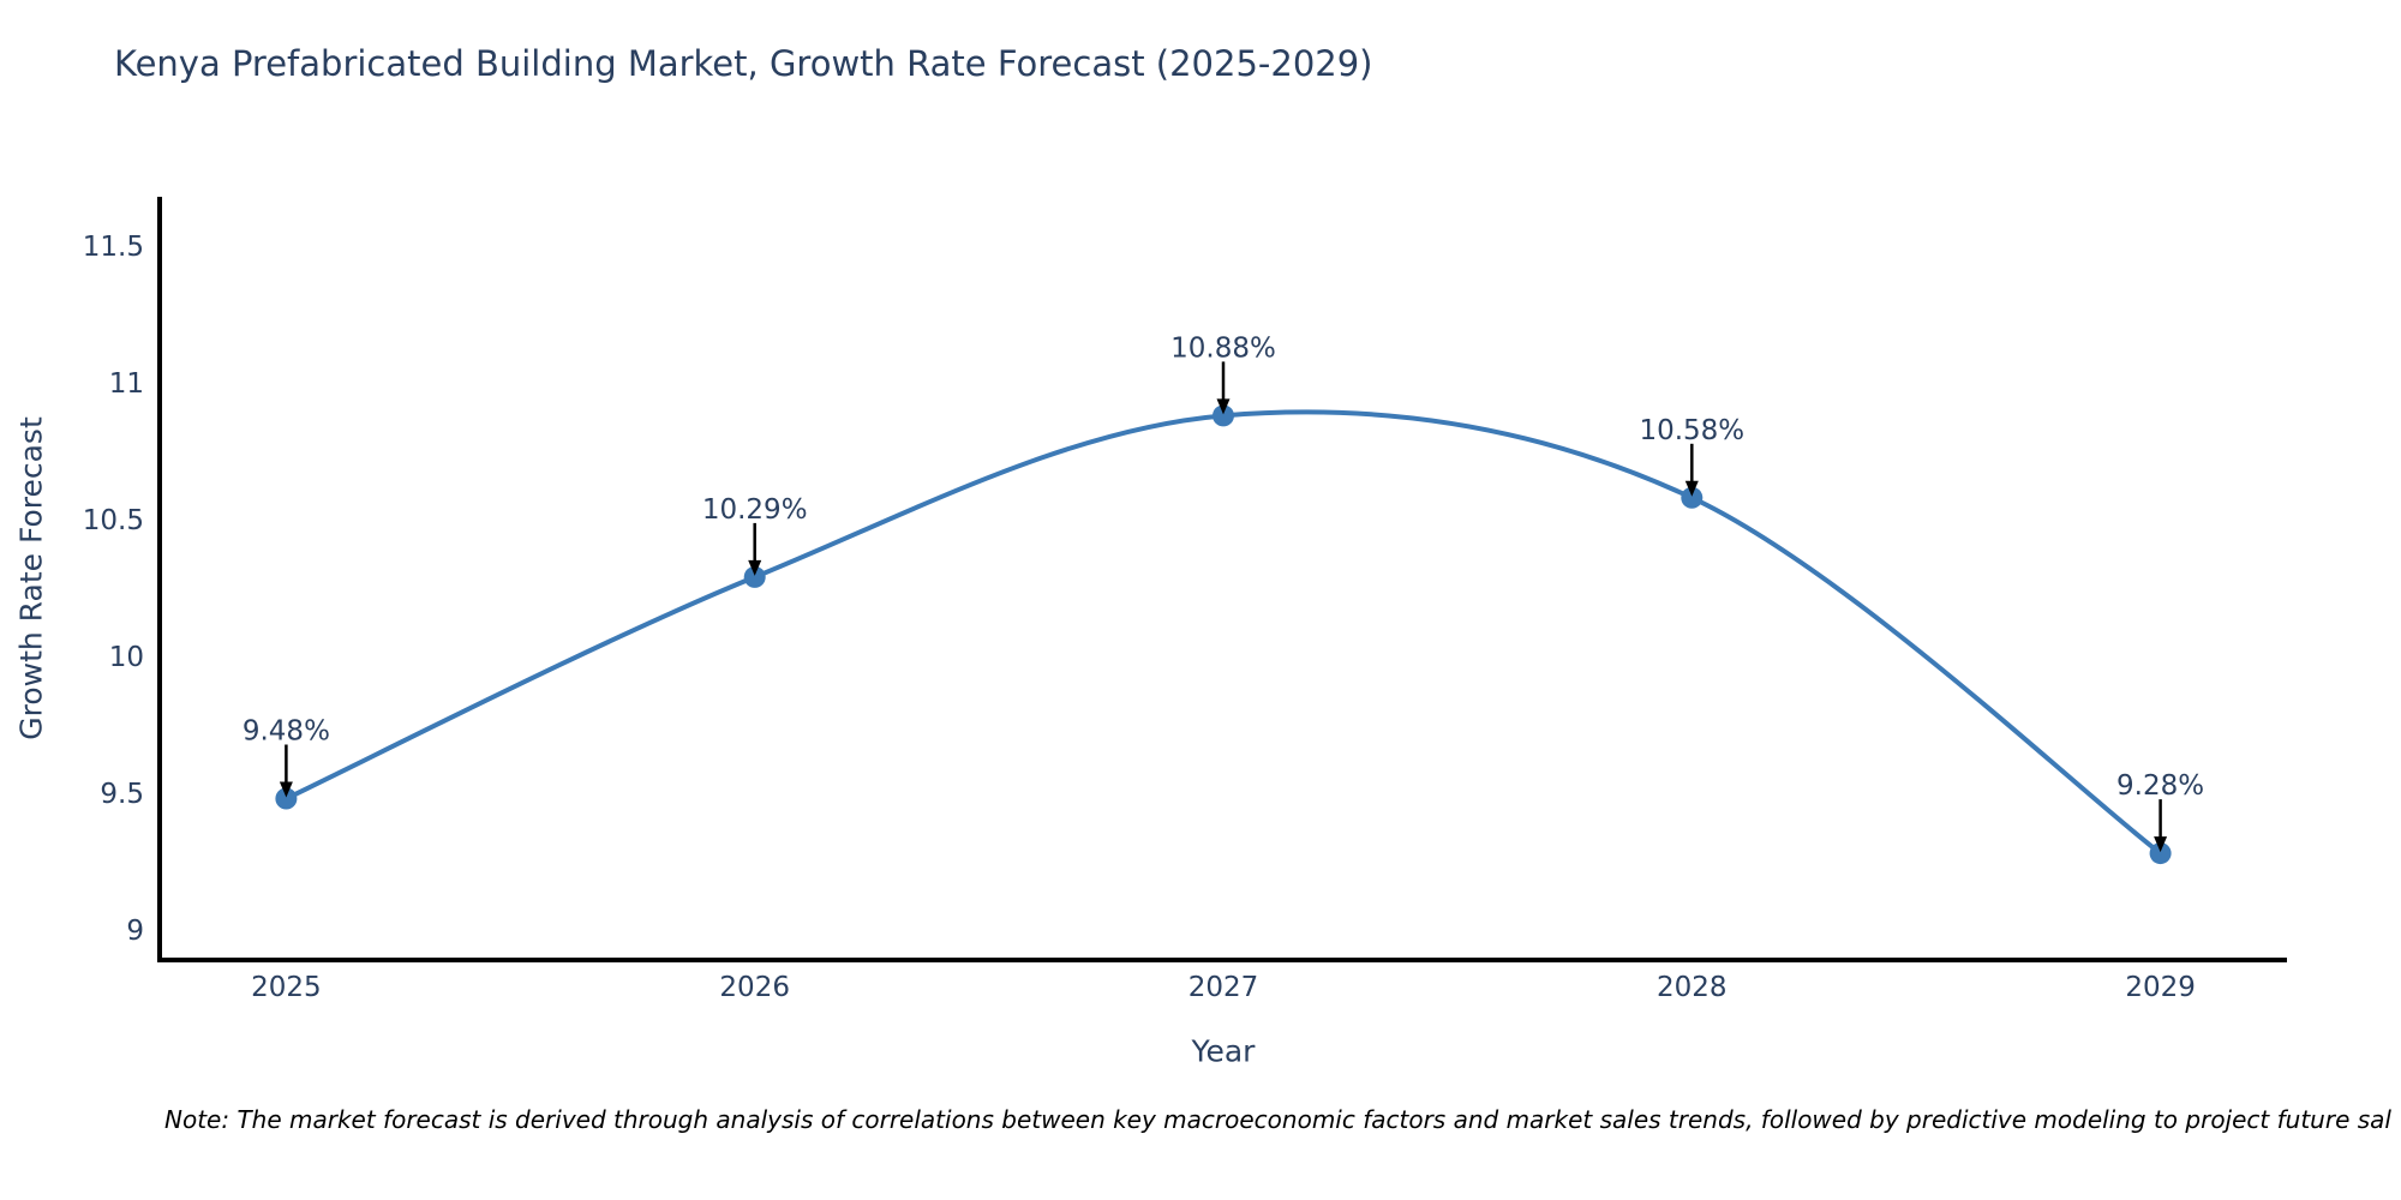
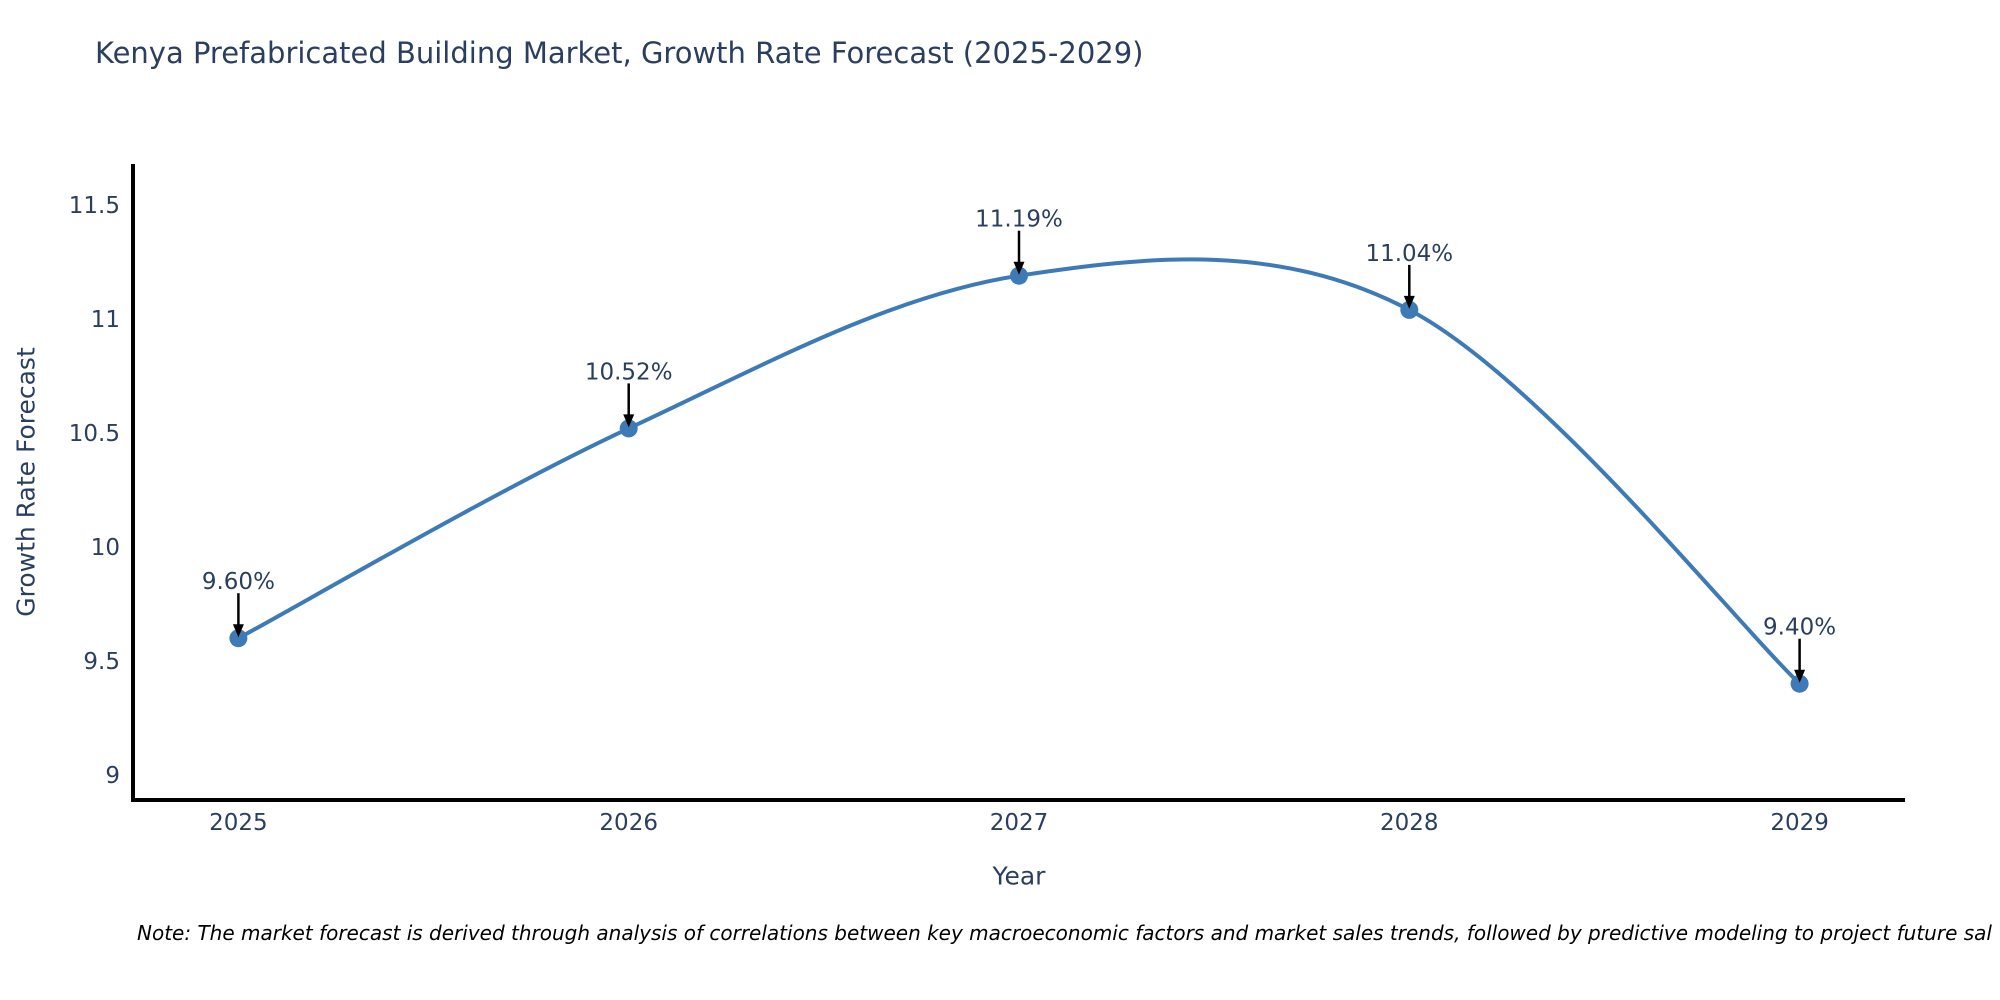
2025: 9.48% -> 9.60%
2026: 10.29% -> 10.52%
2027: 10.88% -> 11.19%
2028: 10.58% -> 11.04%
2029: 9.28% -> 9.40%
